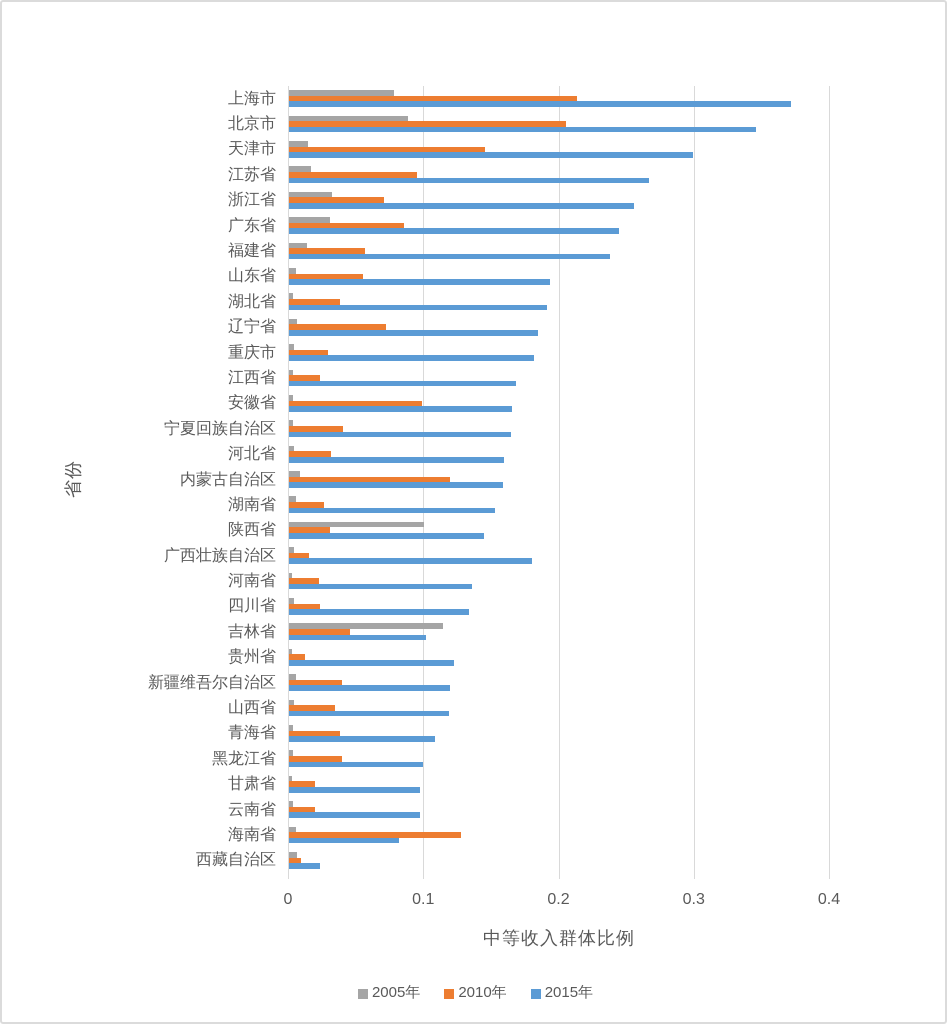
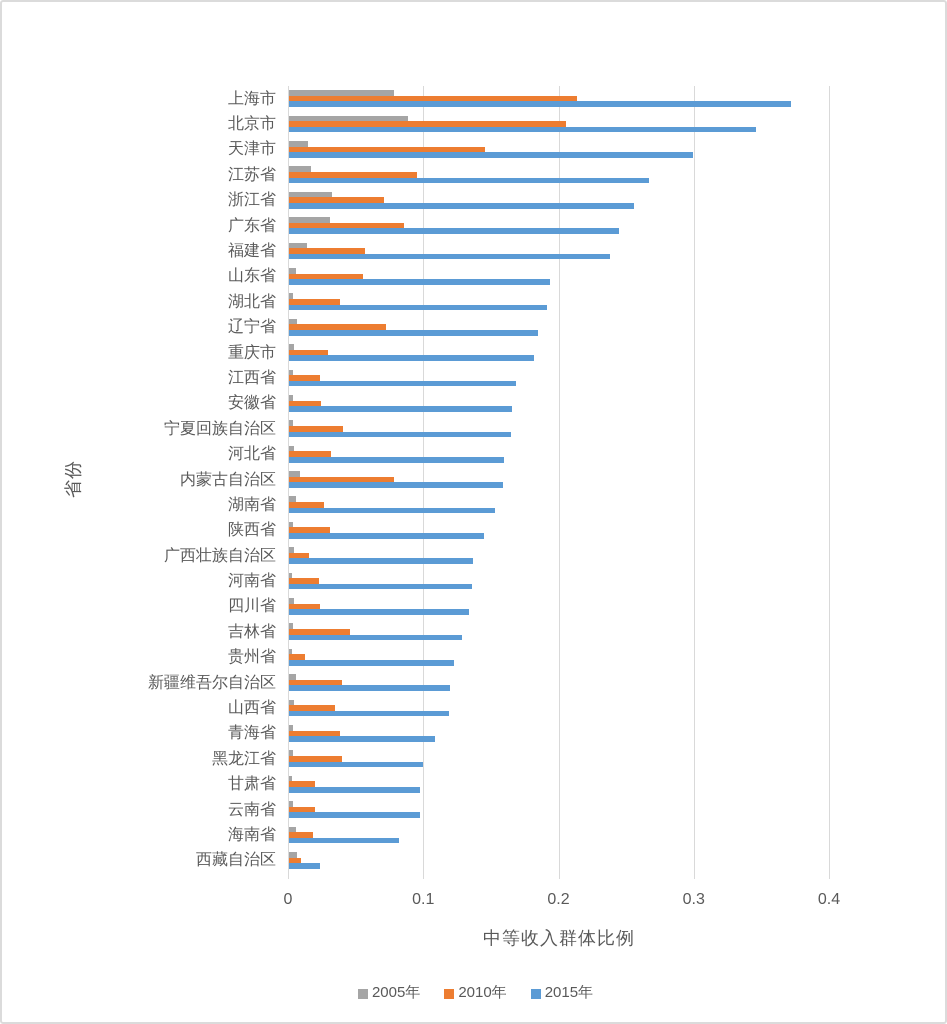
2010年/安徽省: 0.098 -> 0.024
2010年/内蒙古自治区: 0.119 -> 0.078
2005年/陕西省: 0.100 -> 0.003
2015年/广西壮族自治区: 0.180 -> 0.136
2005年/吉林省: 0.114 -> 0.003
2015年/吉林省: 0.101 -> 0.128
2010年/海南省: 0.127 -> 0.018
